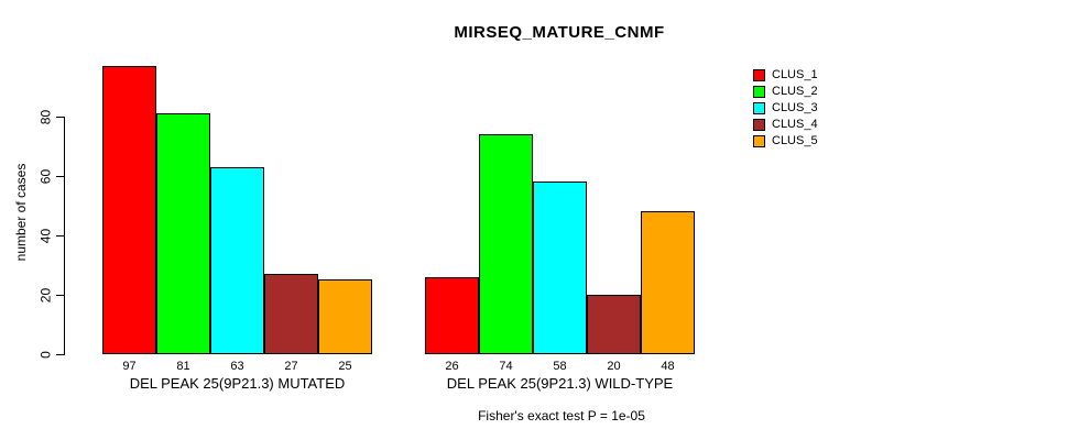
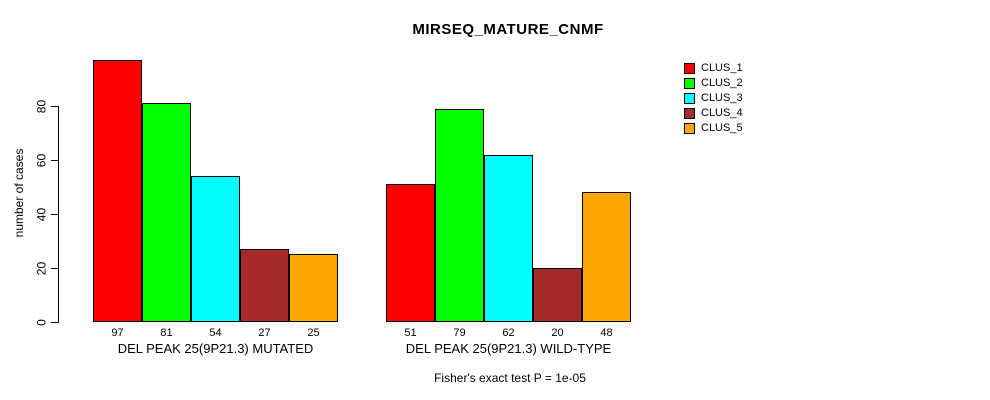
CLUS_3/DEL PEAK 25(9P21.3) MUTATED: 63 -> 54
CLUS_1/DEL PEAK 25(9P21.3) WILD-TYPE: 26 -> 51
CLUS_2/DEL PEAK 25(9P21.3) WILD-TYPE: 74 -> 79
CLUS_3/DEL PEAK 25(9P21.3) WILD-TYPE: 58 -> 62
